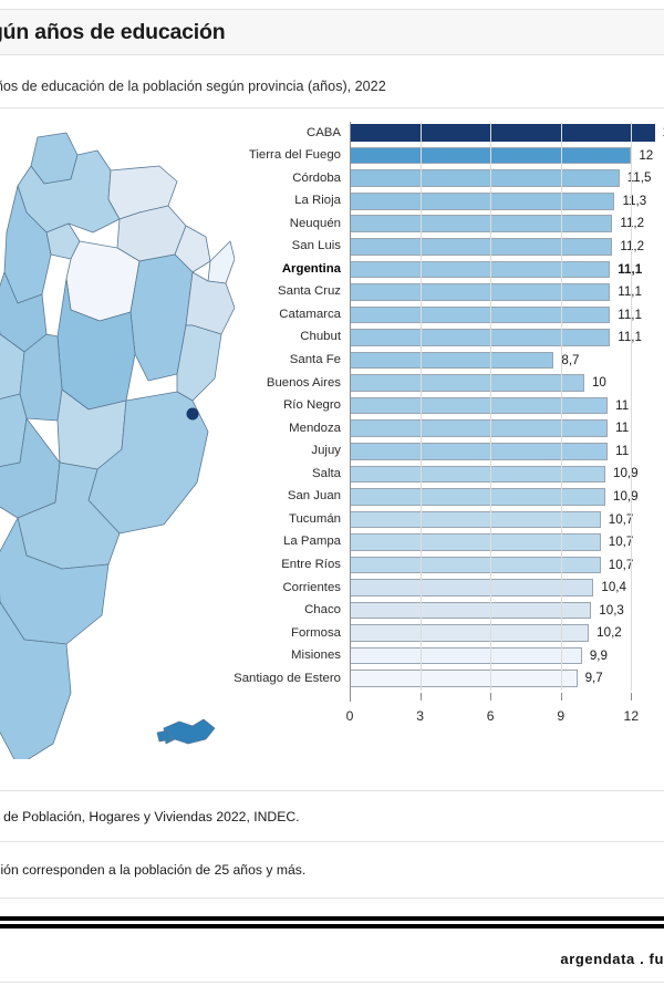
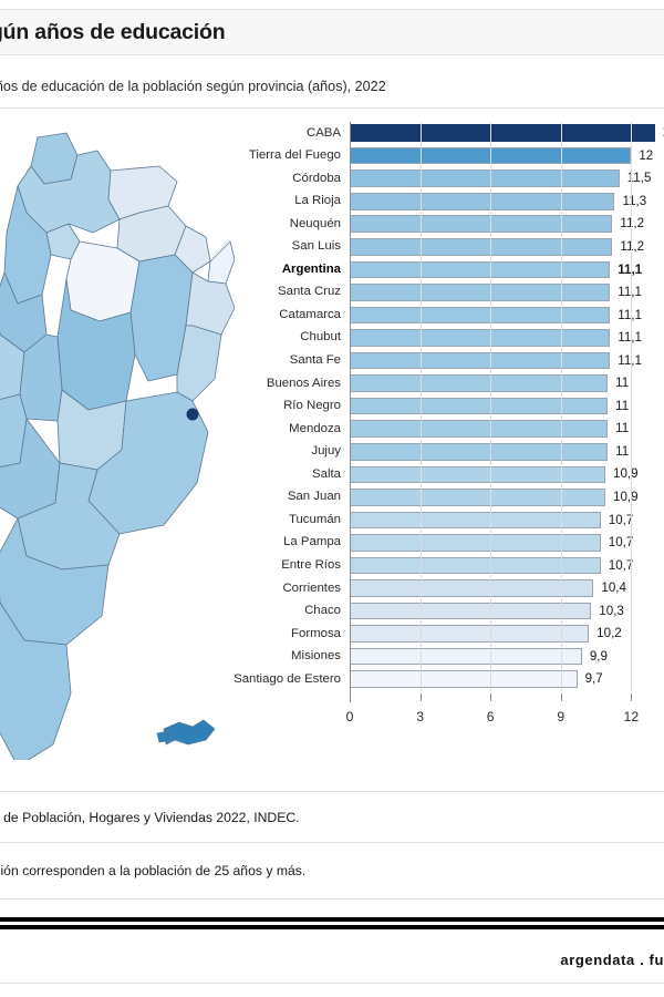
Santa Fe: 8,7 -> 11,1
Buenos Aires: 10 -> 11
